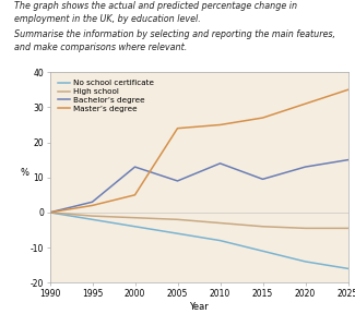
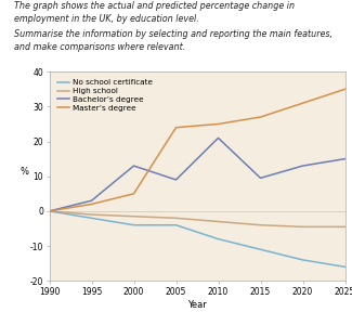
No school certificate/2005: -6 -> -4
Bachelor’s degree/2010: 14.0 -> 21.0
